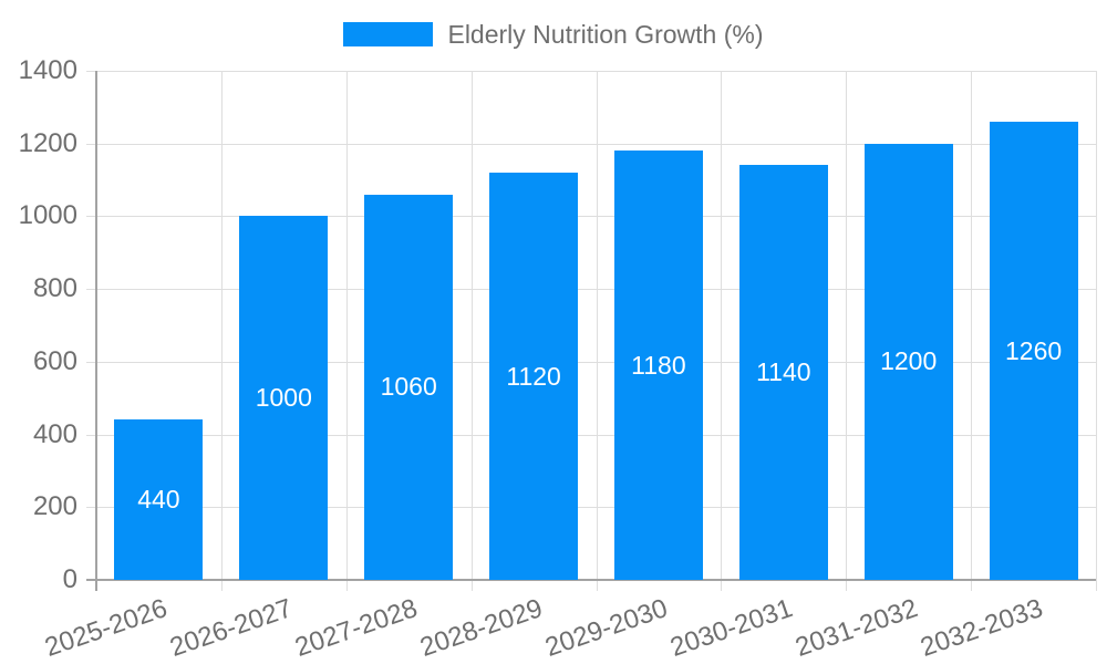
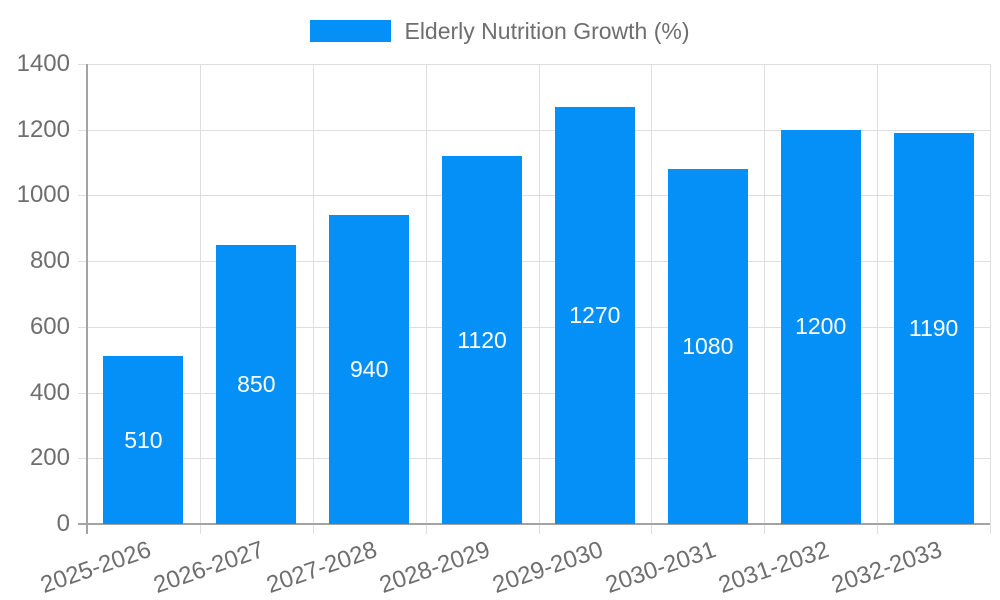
2025-2026: 440 -> 510
2026-2027: 1000 -> 850
2027-2028: 1060 -> 940
2029-2030: 1180 -> 1270
2030-2031: 1140 -> 1080
2032-2033: 1260 -> 1190
